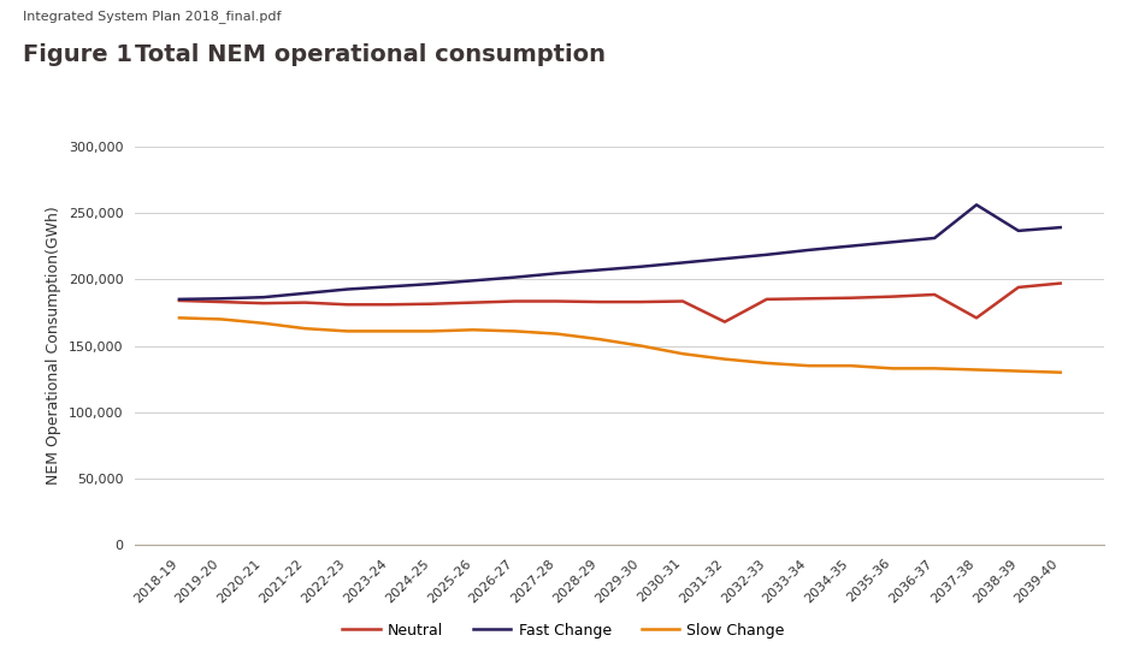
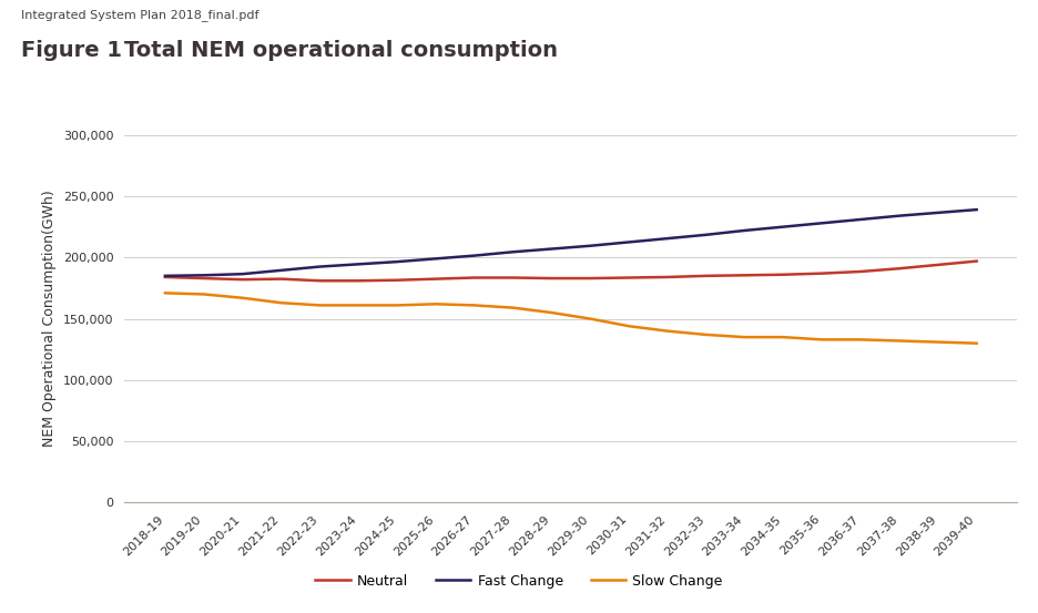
Neutral/2031-32: 168,000 -> 184,000
Neutral/2037-38: 171,000 -> 191,000
Fast Change/2037-38: 256,000 -> 234,000
